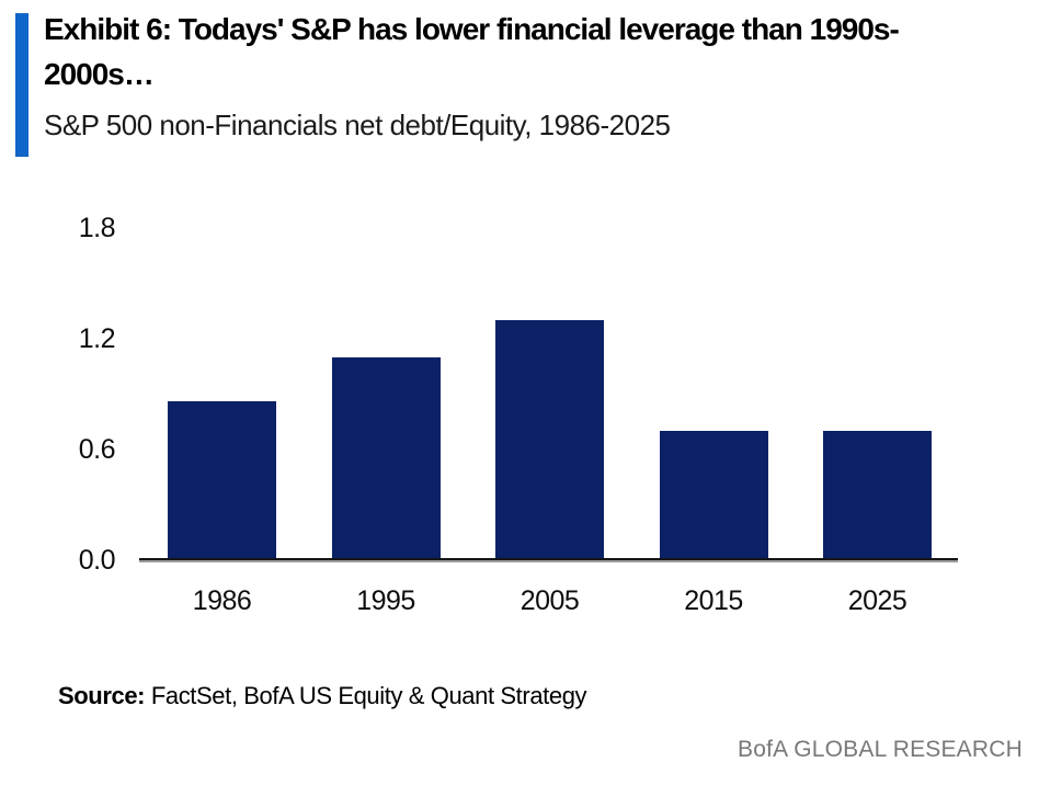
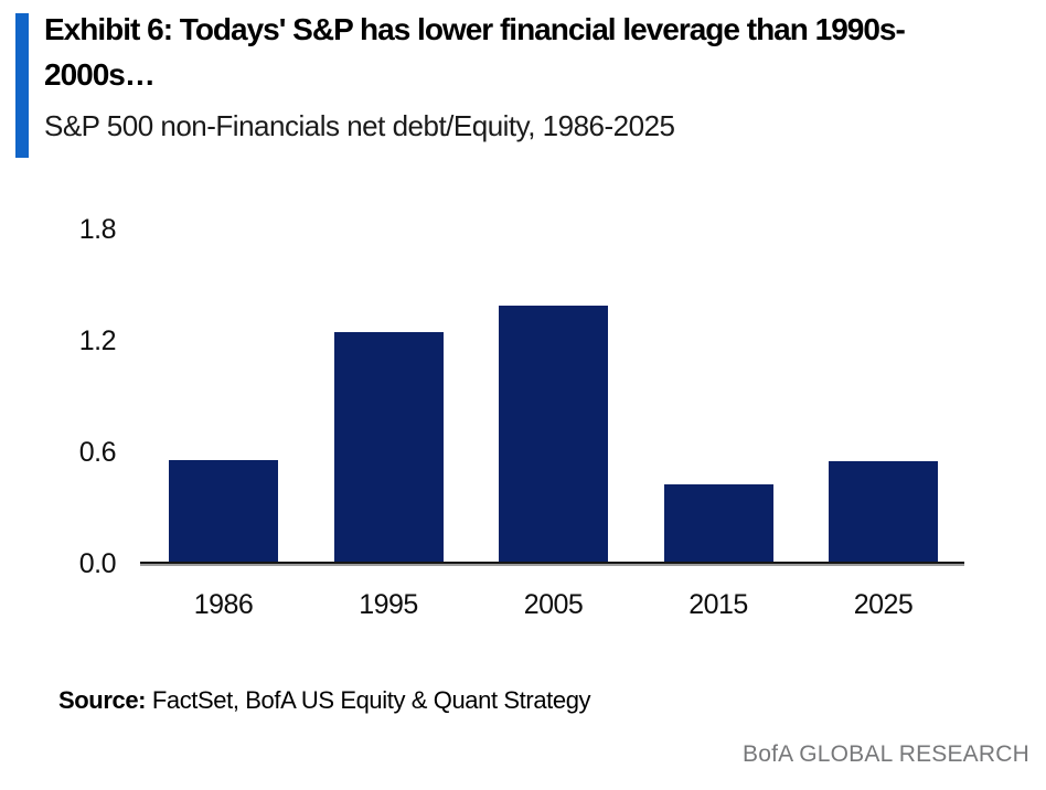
1986: 0.86 -> 0.56
1995: 1.10 -> 1.25
2005: 1.30 -> 1.39
2015: 0.70 -> 0.43
2025: 0.70 -> 0.55
